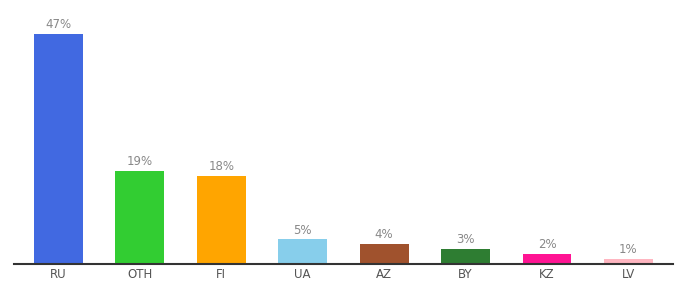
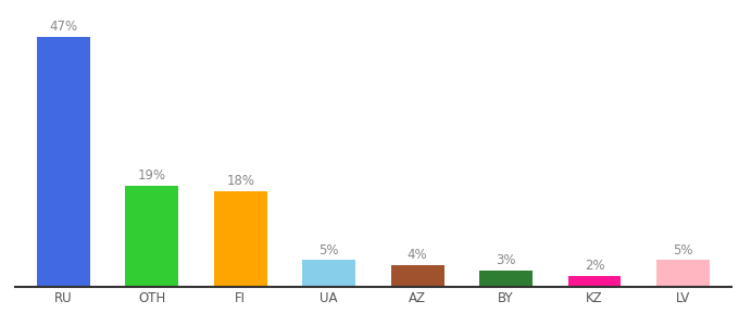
LV: 1% -> 5%
